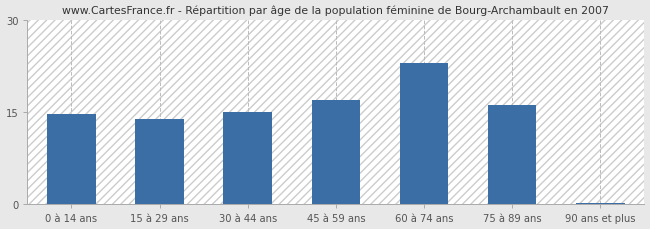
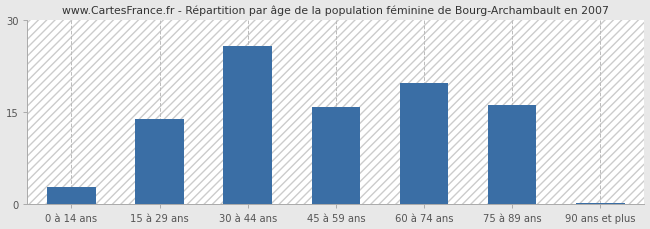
0 à 14 ans: 14.7 -> 2.8
30 à 44 ans: 15.1 -> 25.8
45 à 59 ans: 17.0 -> 15.8
60 à 74 ans: 23.0 -> 19.8
